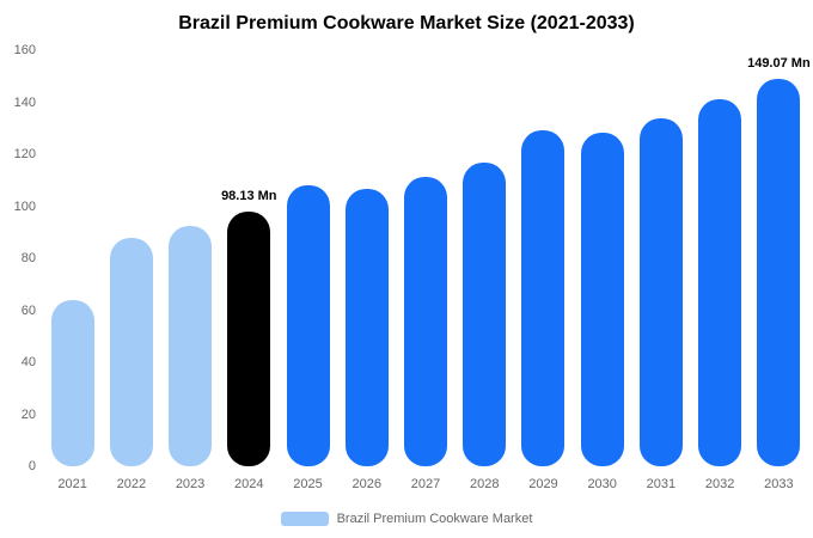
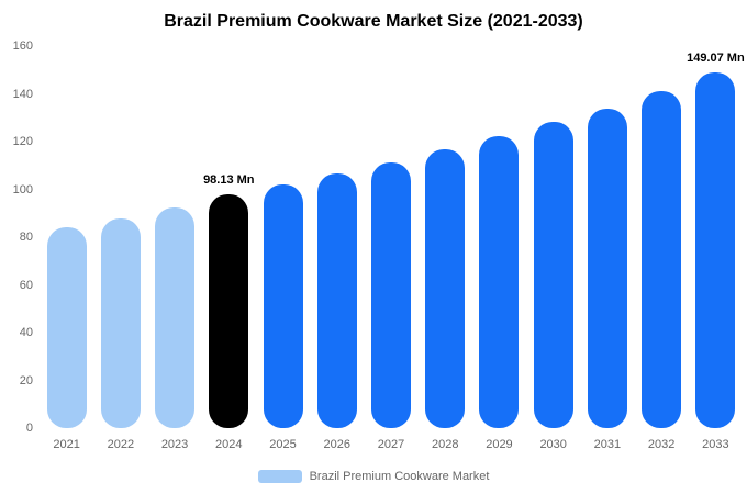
2021: 64 -> 84
2025: 108 -> 102
2029: 129 -> 122
